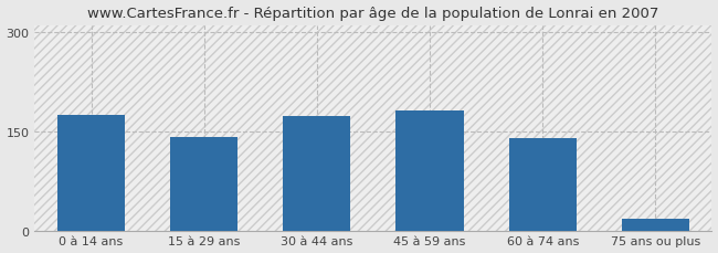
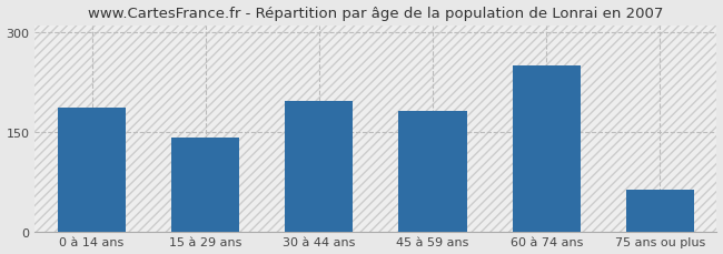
0 à 14 ans: 175 -> 186
30 à 44 ans: 173 -> 196
60 à 74 ans: 140 -> 250
75 ans ou plus: 17 -> 62
